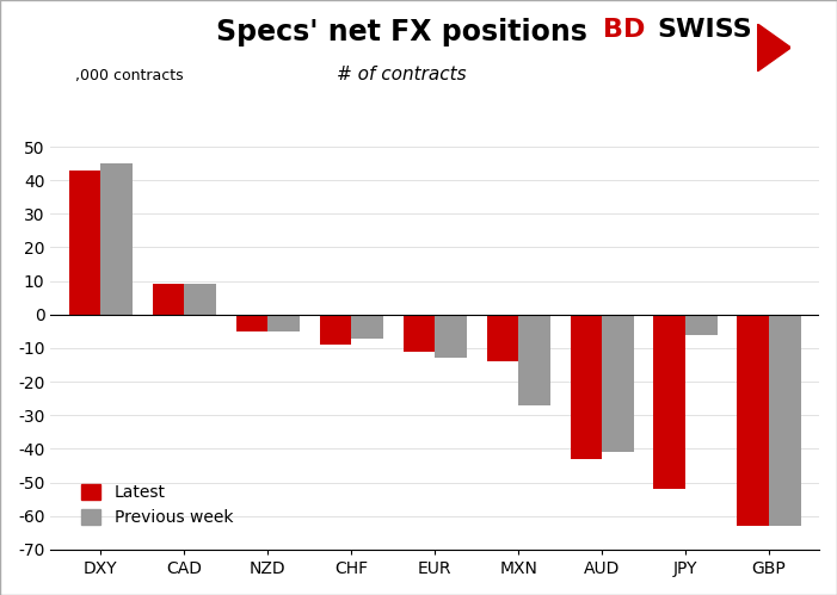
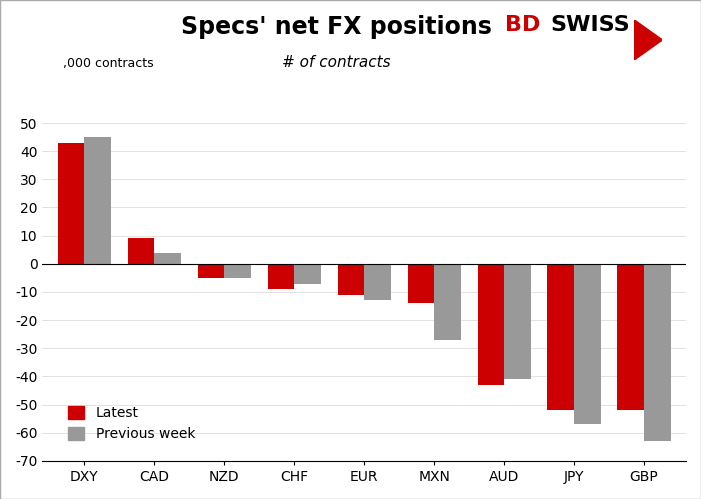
Previous week/CAD: 9 -> 4
Previous week/JPY: -6 -> -57
Latest/GBP: -63 -> -52
